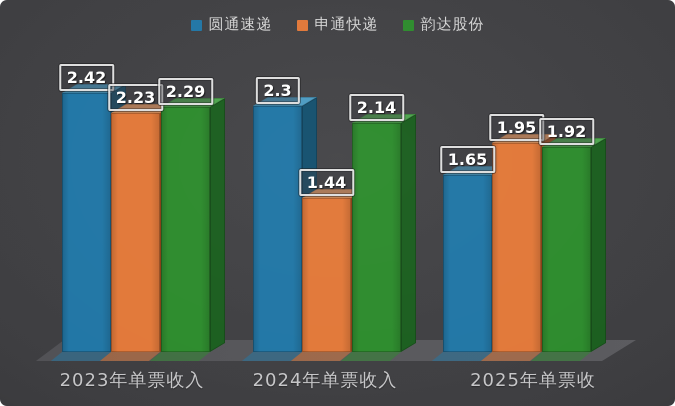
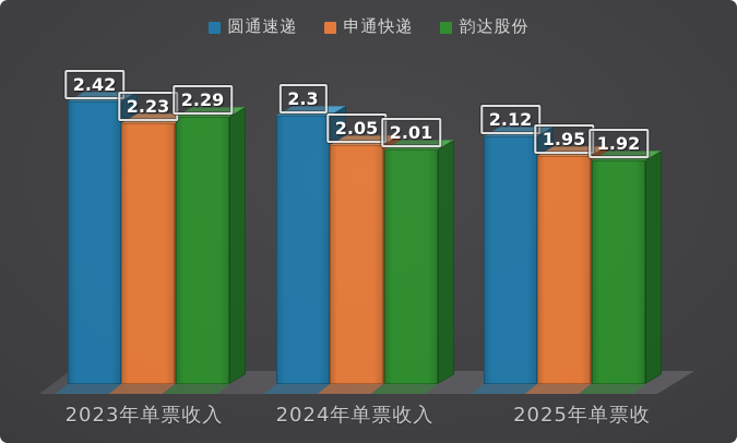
申通快递/2024年单票收入: 1.44 -> 2.05
韵达股份/2024年单票收入: 2.14 -> 2.01
圆通速递/2025年单票收: 1.65 -> 2.12
